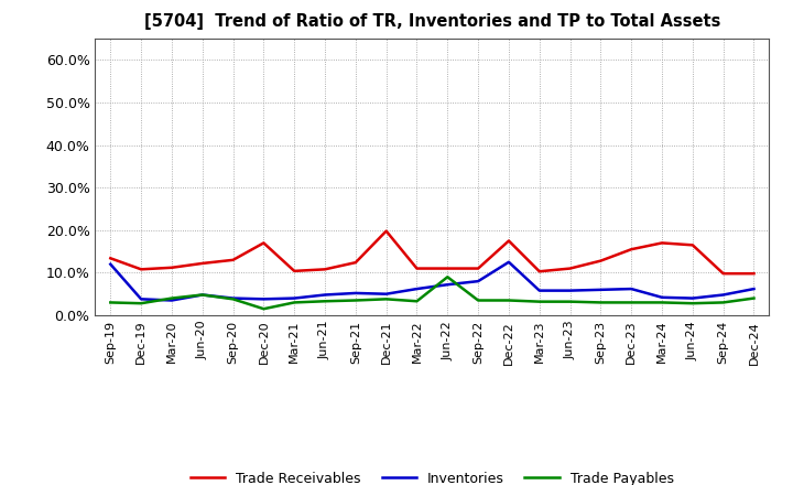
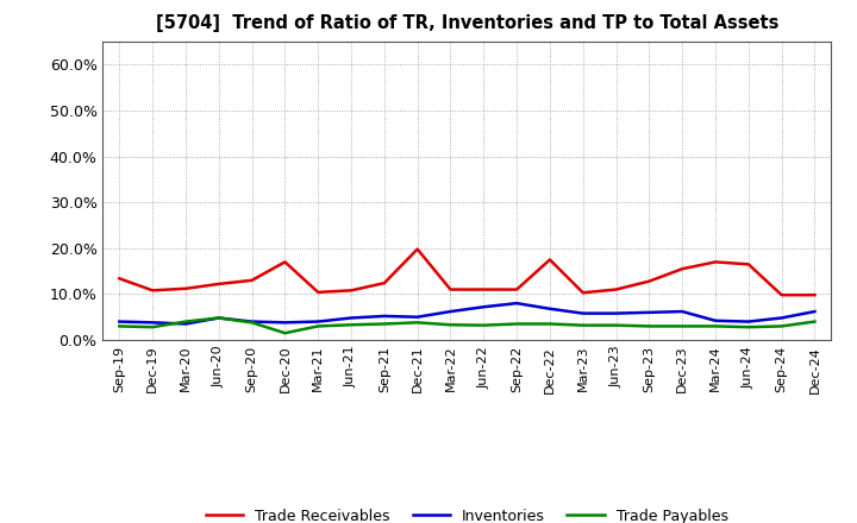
Inventories/Sep-19: 12.0% -> 4.0%
Trade Payables/Jun-22: 9.0% -> 3.2%
Inventories/Dec-22: 12.5% -> 6.8%
